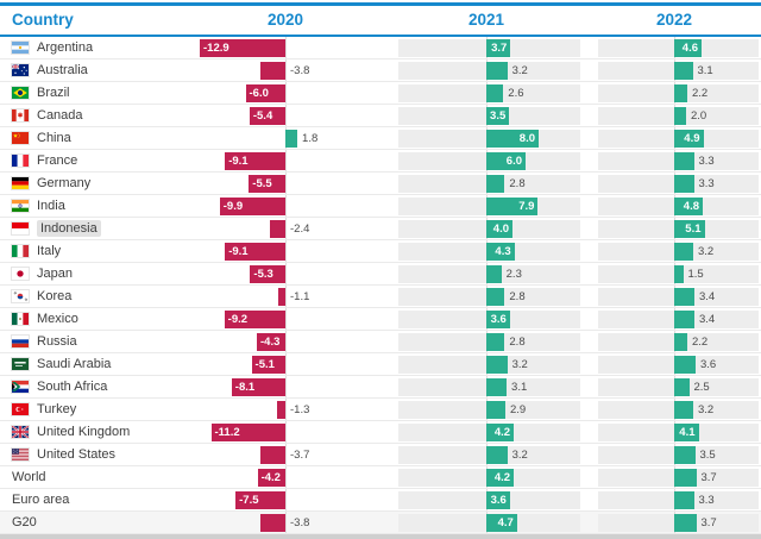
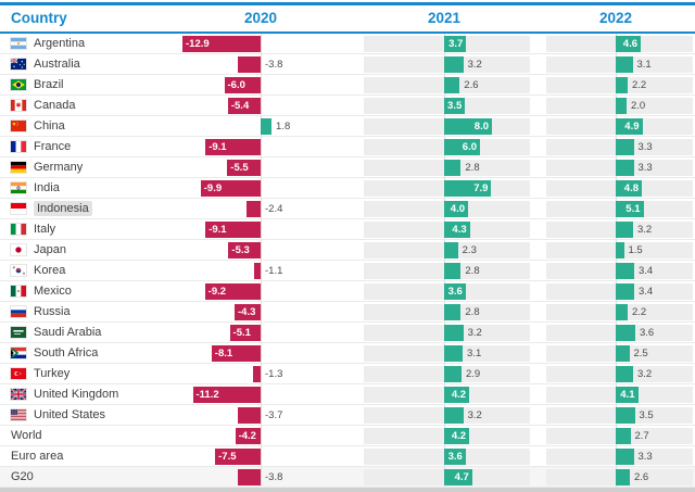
2022/World: 3.7 -> 2.7
2022/G20: 3.7 -> 2.6
